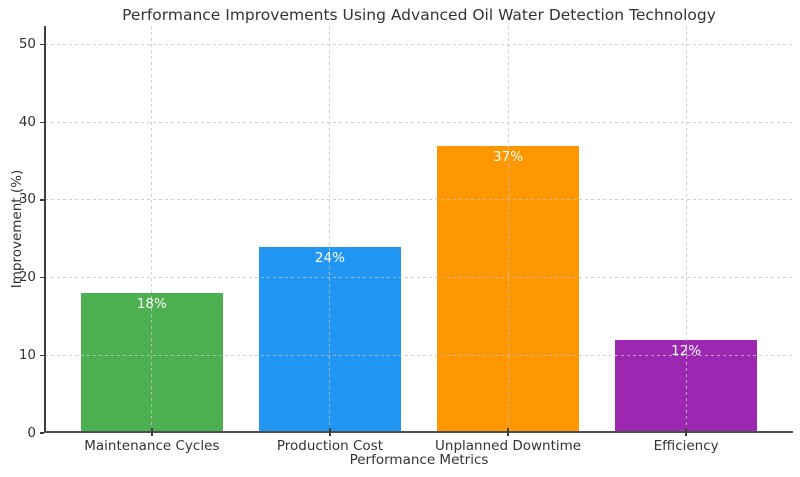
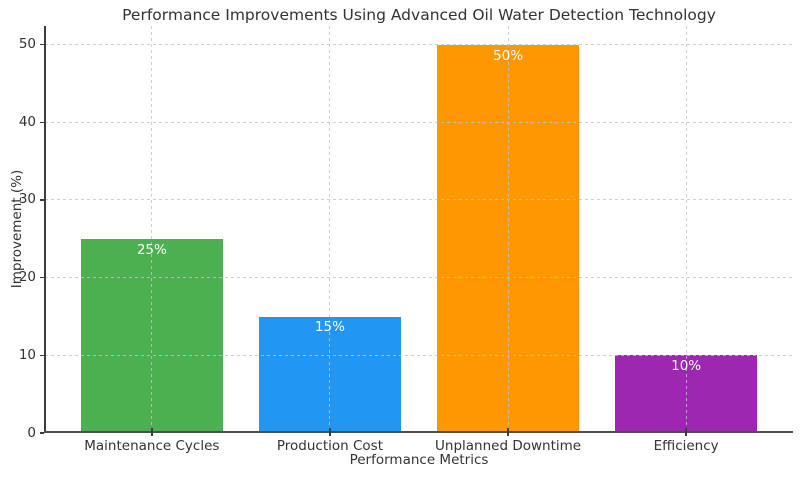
Maintenance Cycles: 18% -> 25%
Production Cost: 24% -> 15%
Unplanned Downtime: 37% -> 50%
Efficiency: 12% -> 10%
